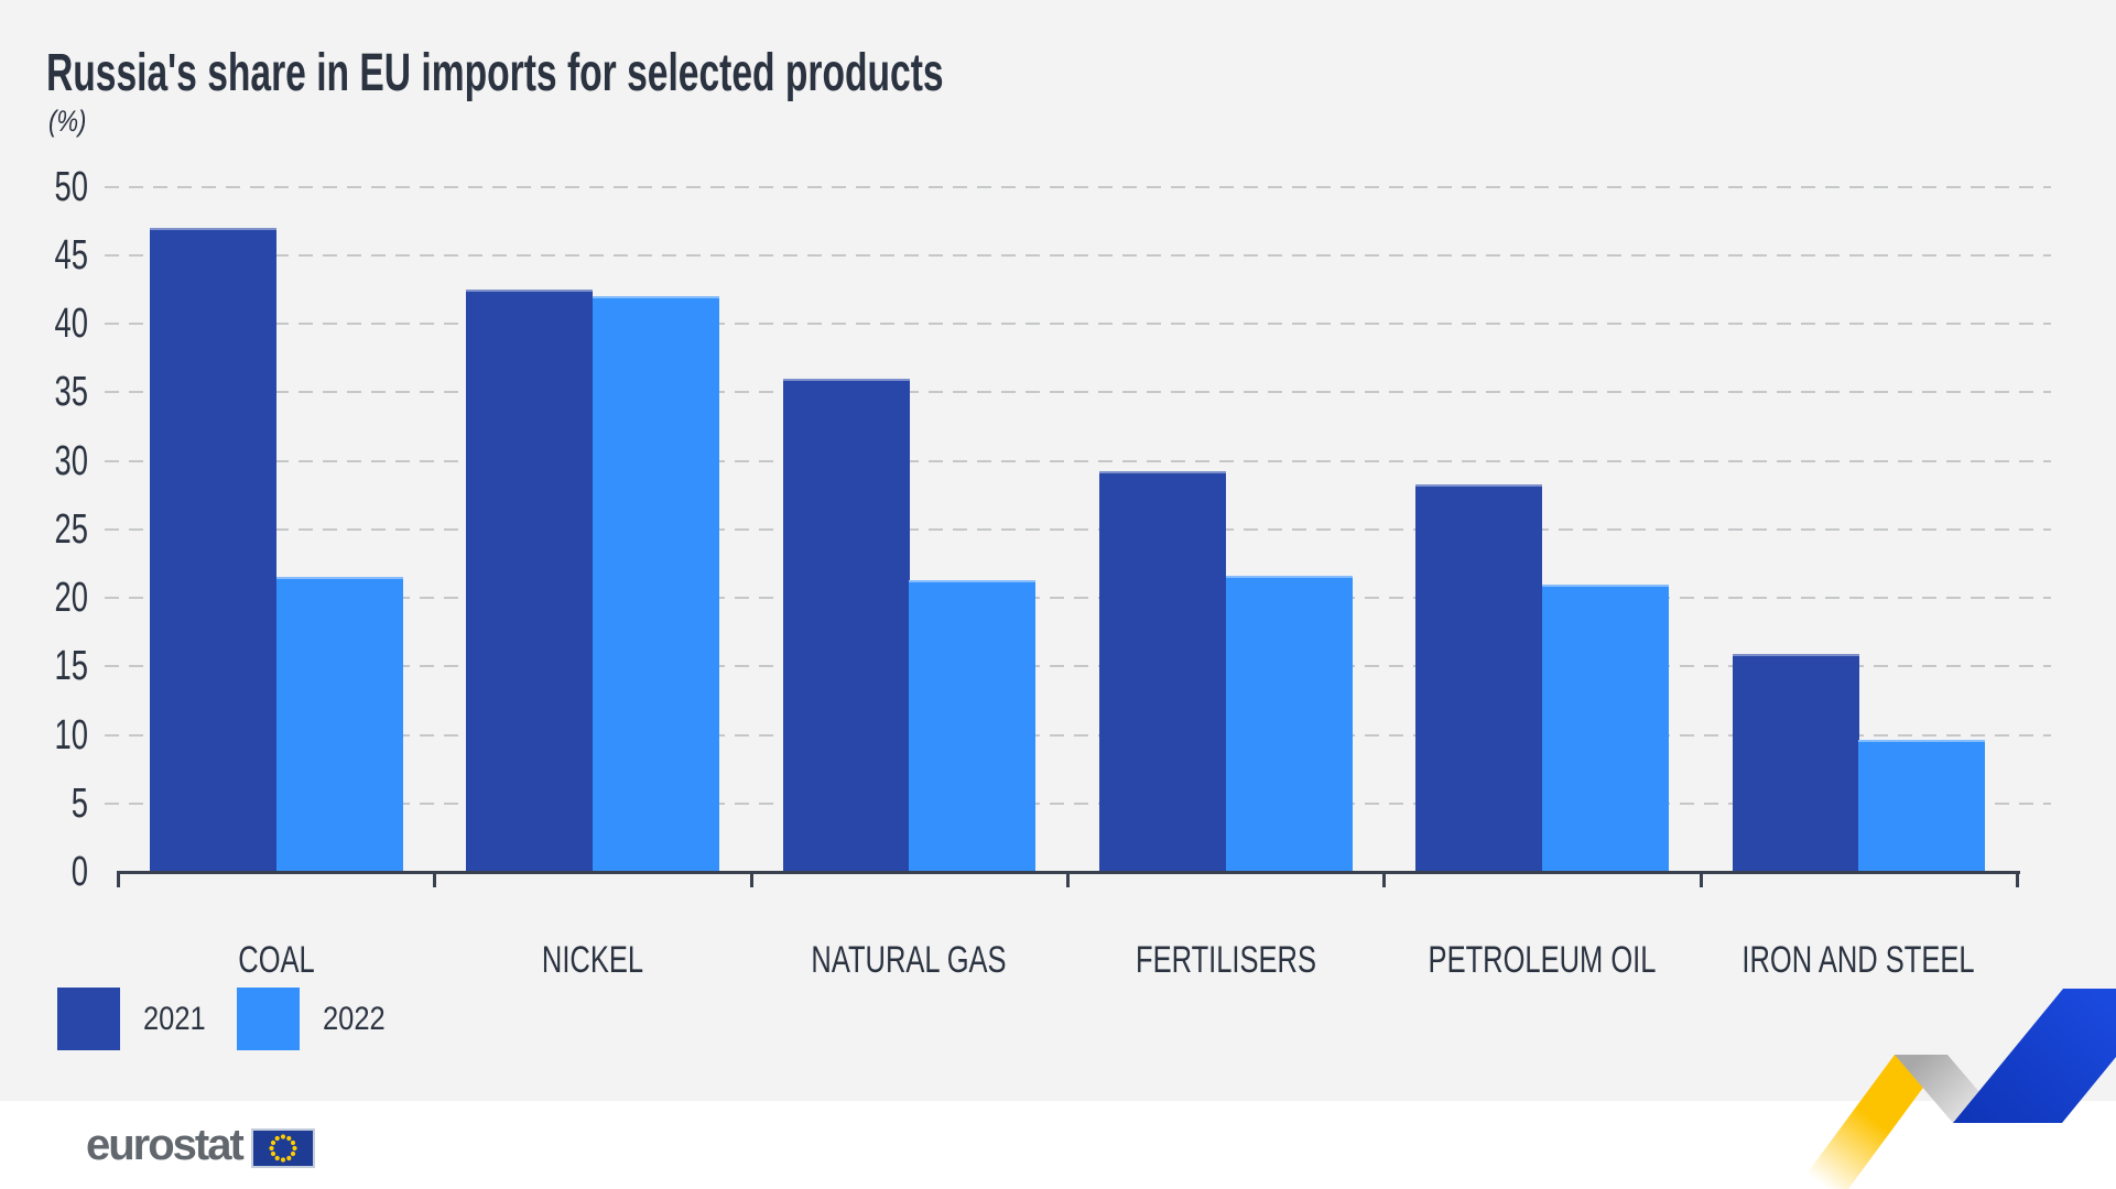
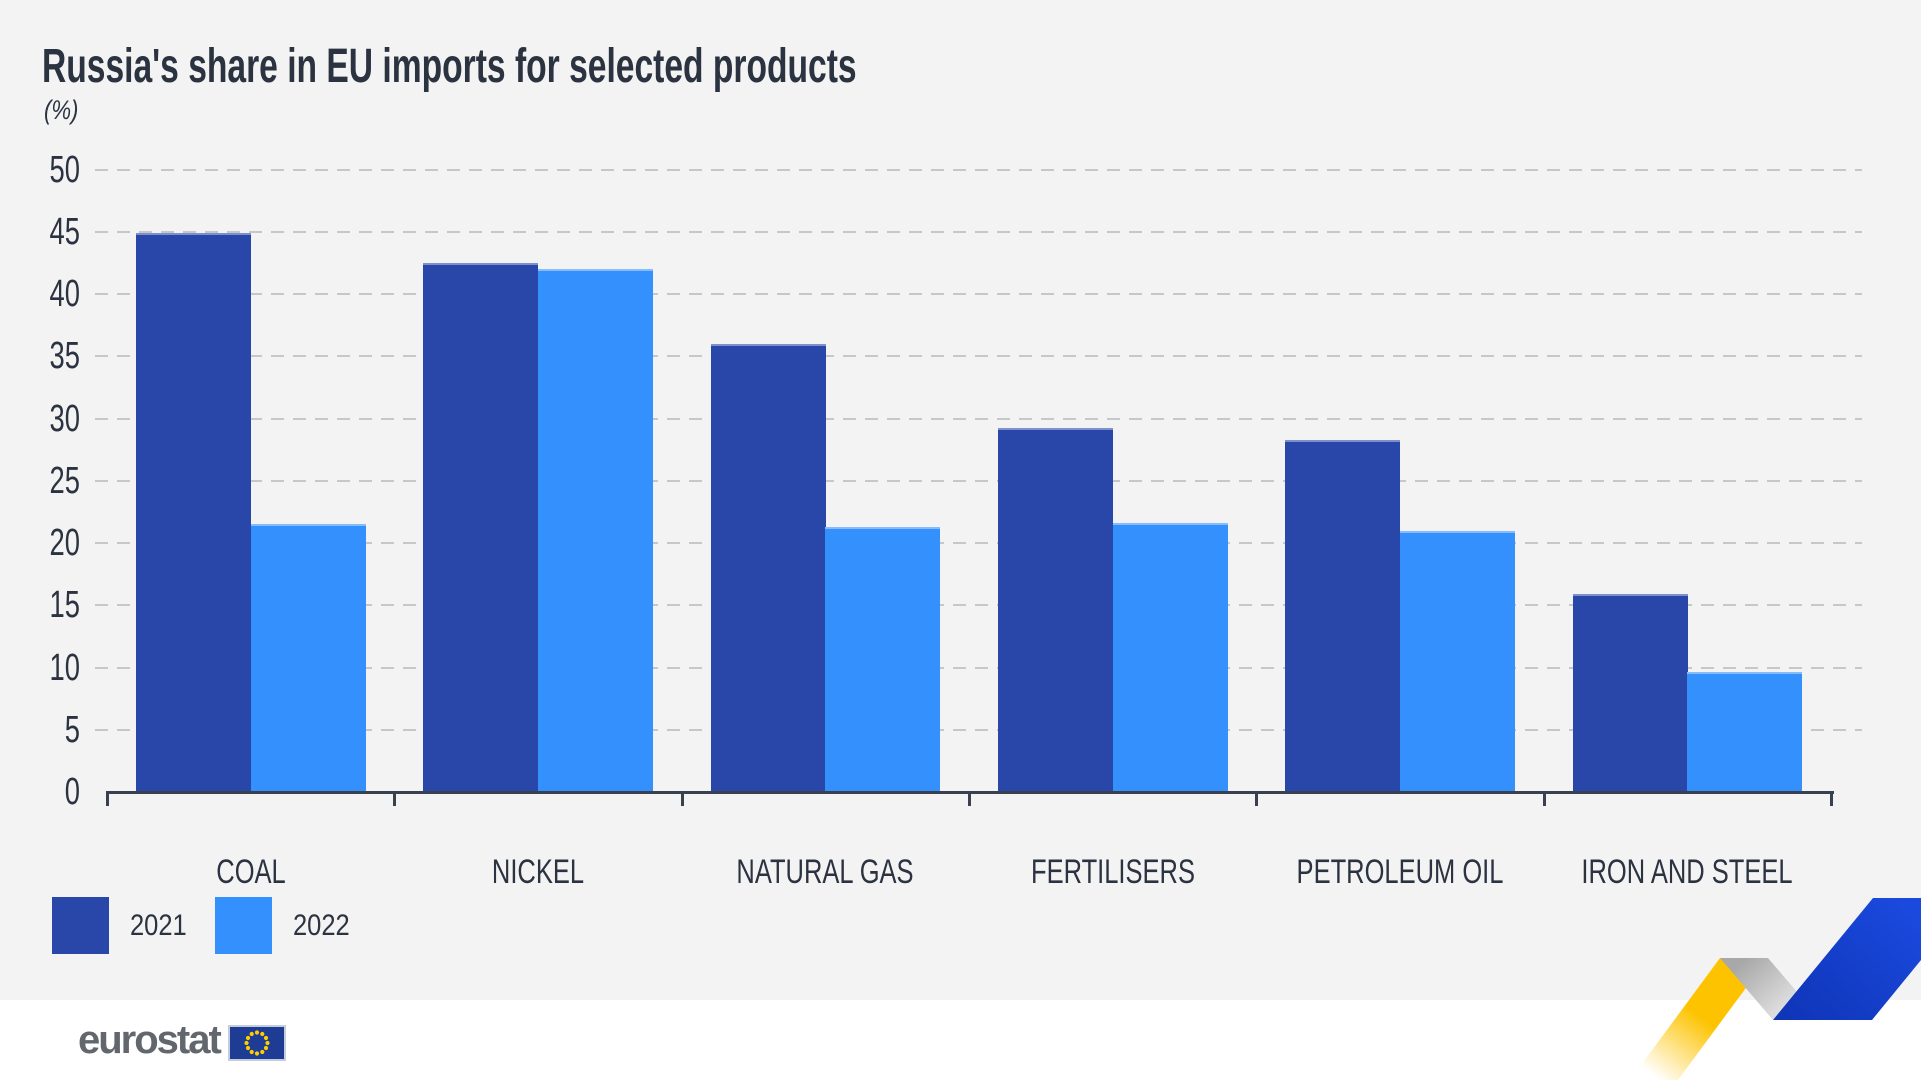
2021/COAL: 47.0 -> 44.9
